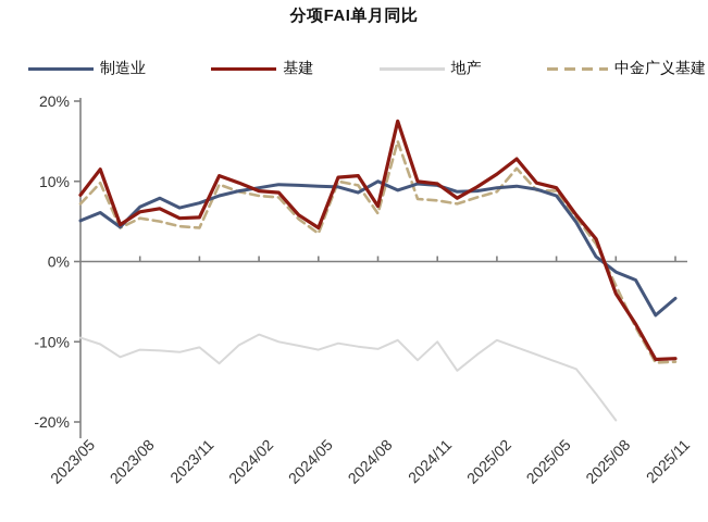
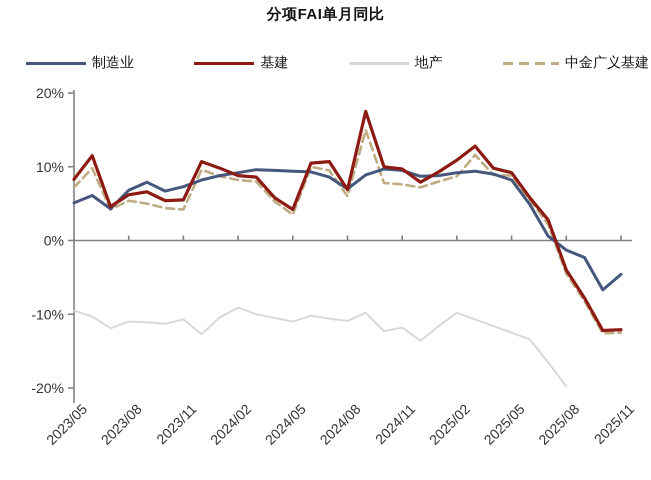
制造业/2024/08: 10% -> 7%
地产/2024/11: -10% -> -12%
中金广义基建/2025/08: -3% -> -4%
